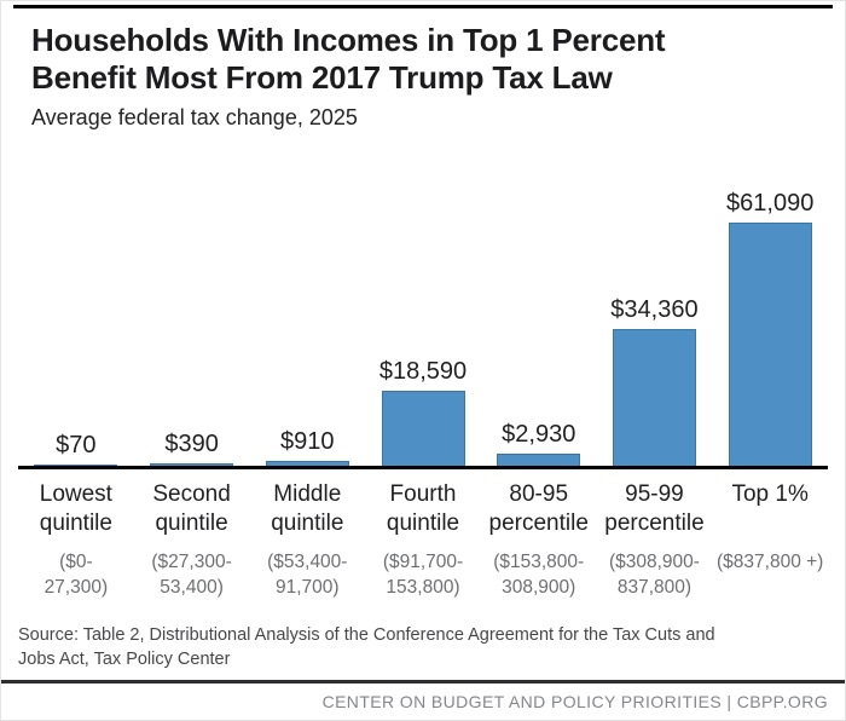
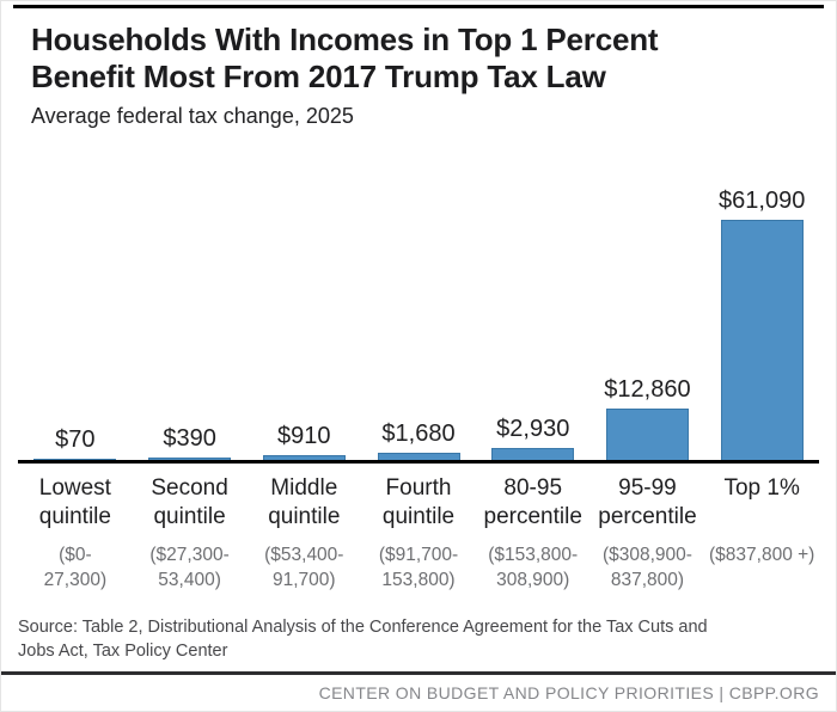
Fourth quintile: $18,590 -> $1,680
95-99 percentile: $34,360 -> $12,860
